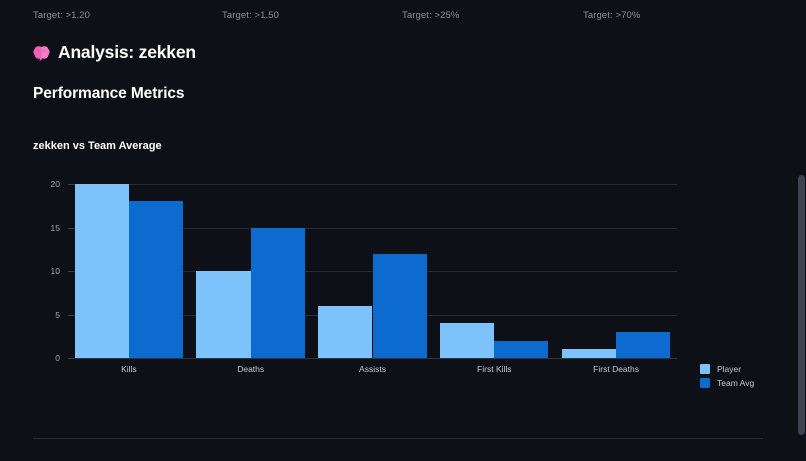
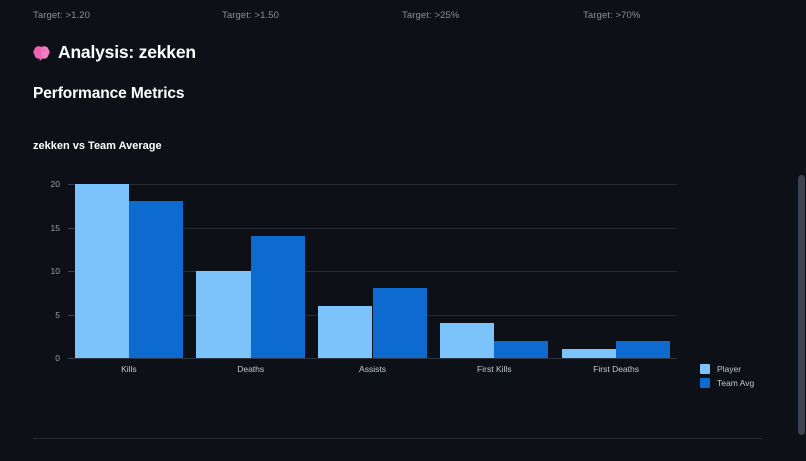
Team Avg/Deaths: 15 -> 14
Team Avg/Assists: 12 -> 8
Team Avg/First Deaths: 3 -> 2
